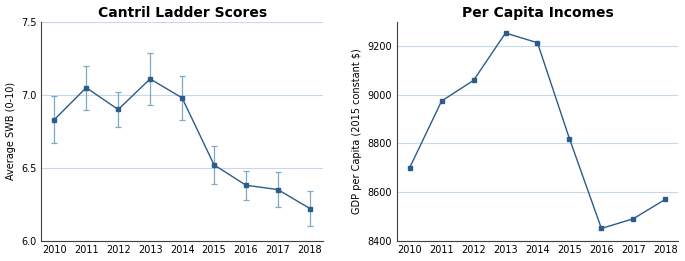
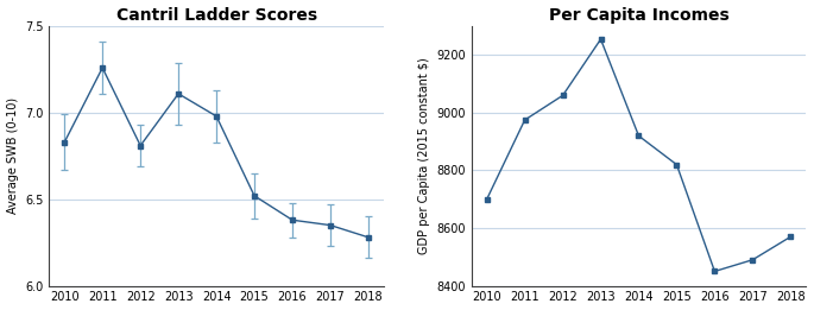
Cantril Ladder Scores/2011: 7.05 -> 7.26
Cantril Ladder Scores/2012: 6.90 -> 6.81
Cantril Ladder Scores/2018: 6.22 -> 6.28
Per Capita Incomes/2014: 9215 -> 8920
